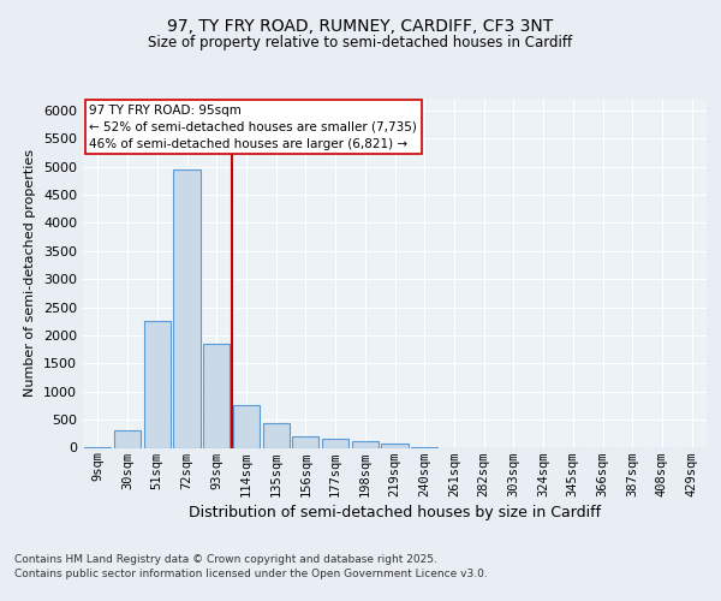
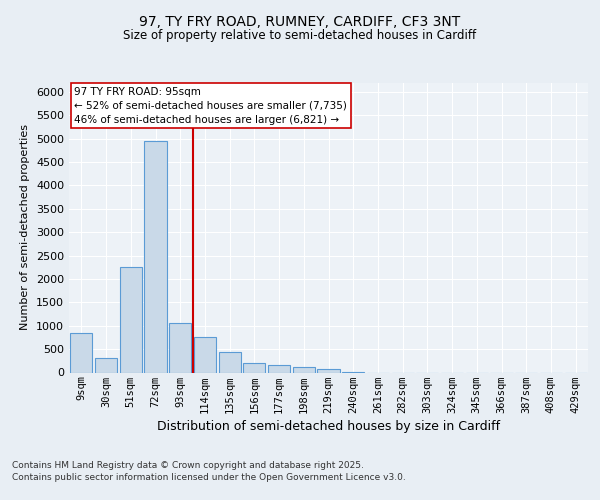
9sqm: 20 -> 850
93sqm: 1850 -> 1050
